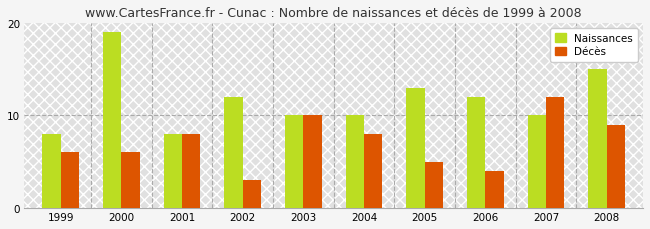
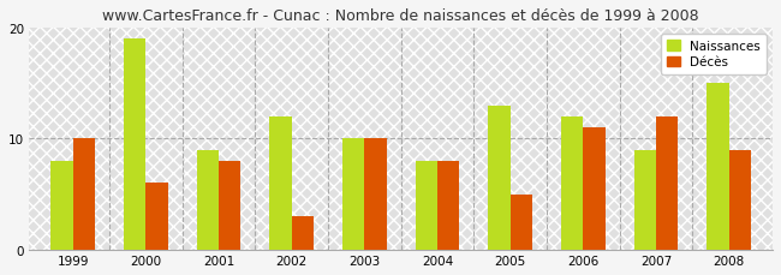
Décès/1999: 6 -> 10
Naissances/2001: 8 -> 9
Naissances/2004: 10 -> 8
Décès/2006: 4 -> 11
Naissances/2007: 10 -> 9
